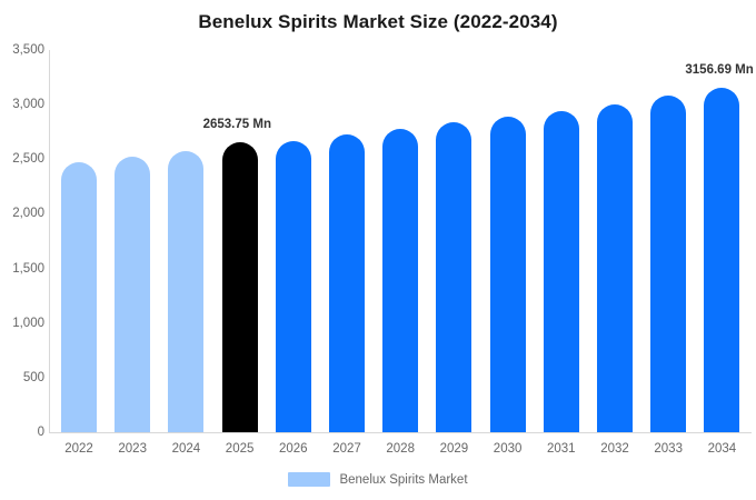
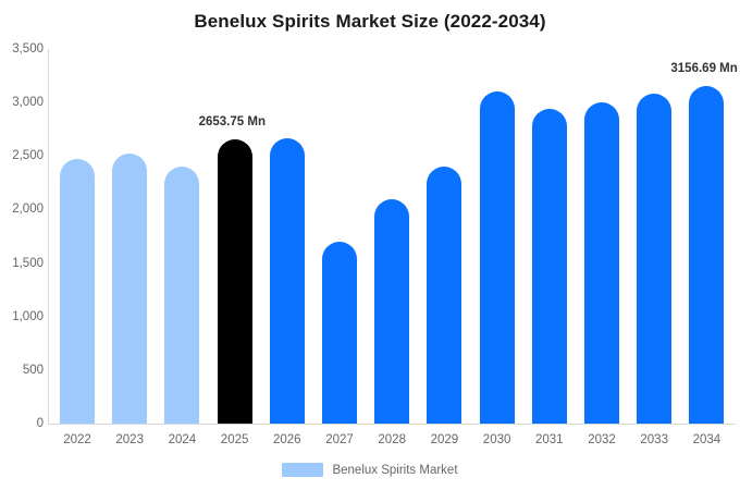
2024: 2600 -> 2400
2027: 2700 -> 1700
2028: 2800 -> 2100
2029: 2800 -> 2400
2030: 2900 -> 3100
